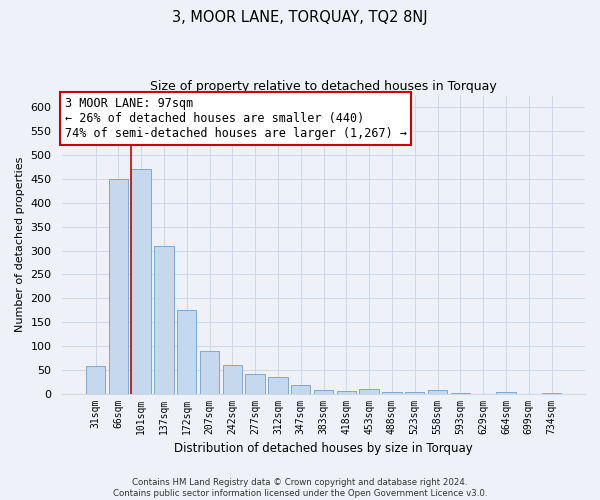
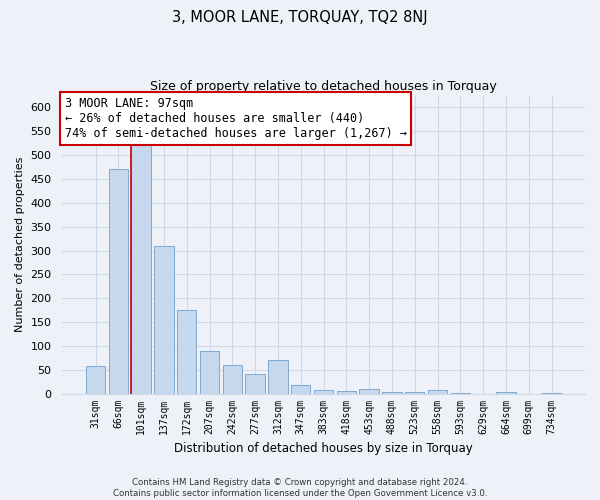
66sqm: 450 -> 470
101sqm: 470 -> 525
312sqm: 35 -> 70
